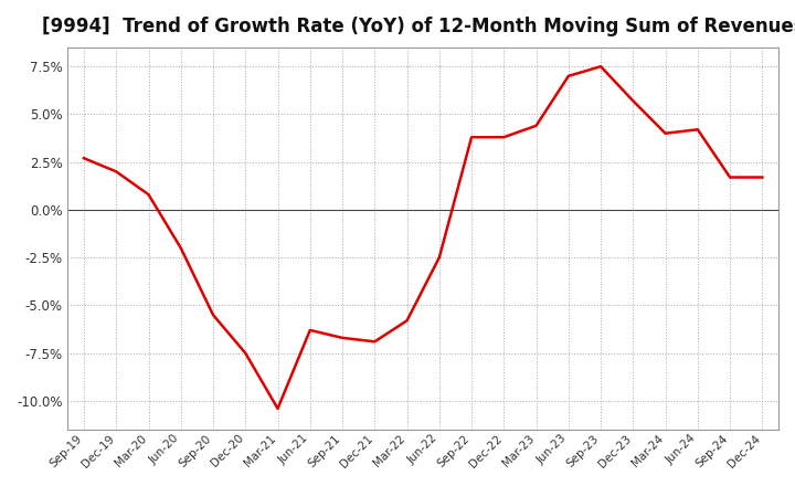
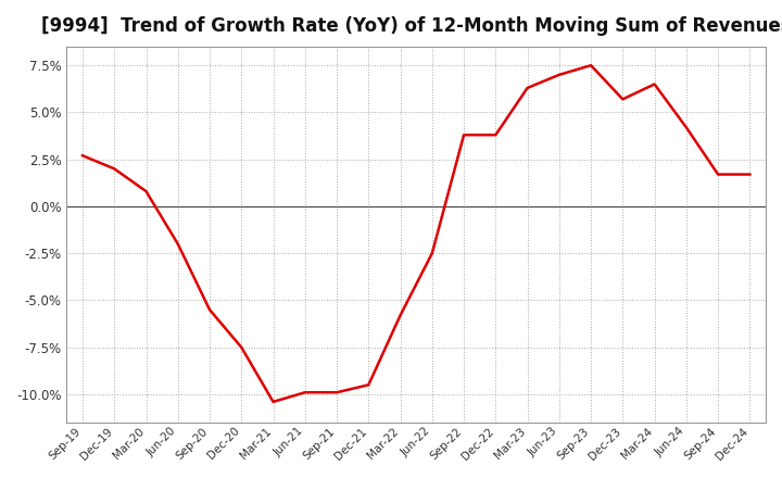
Jun-21: -6.3% -> -9.9%
Sep-21: -6.7% -> -9.9%
Dec-21: -6.9% -> -9.5%
Mar-23: 4.4% -> 6.3%
Mar-24: 4.0% -> 6.5%
